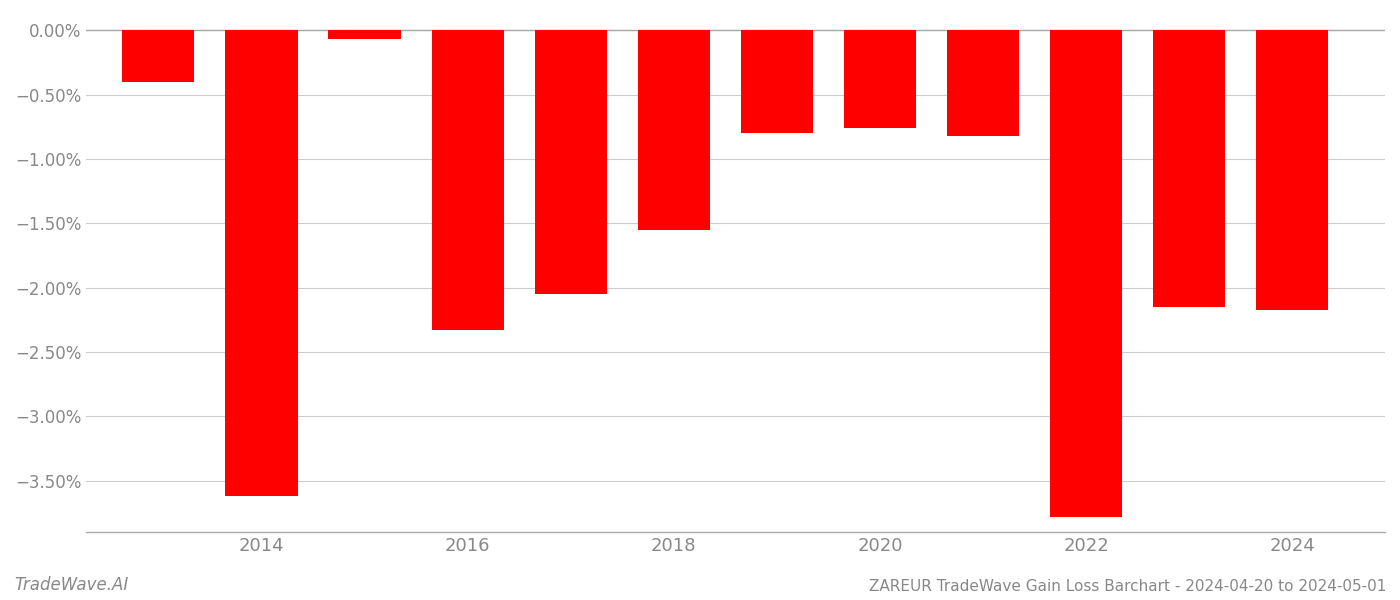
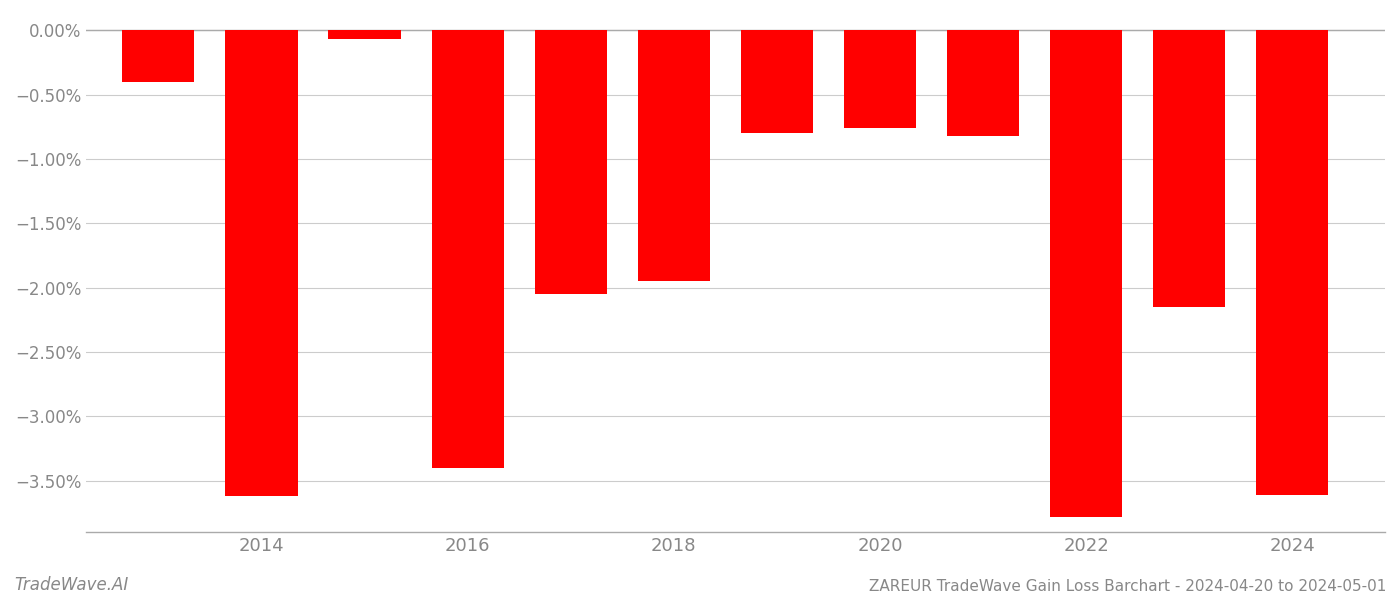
2016: -2.33% -> -3.40%
2018: -1.55% -> -1.95%
2024: -2.17% -> -3.61%
